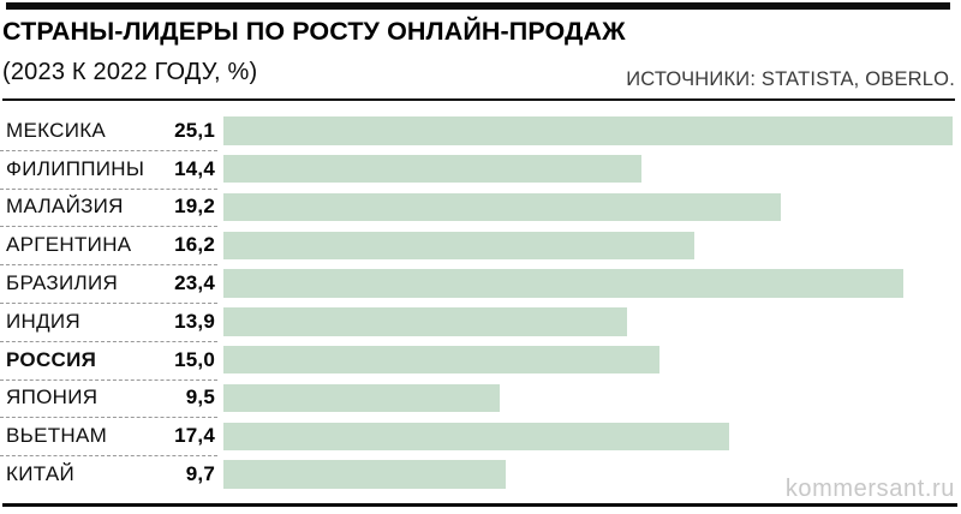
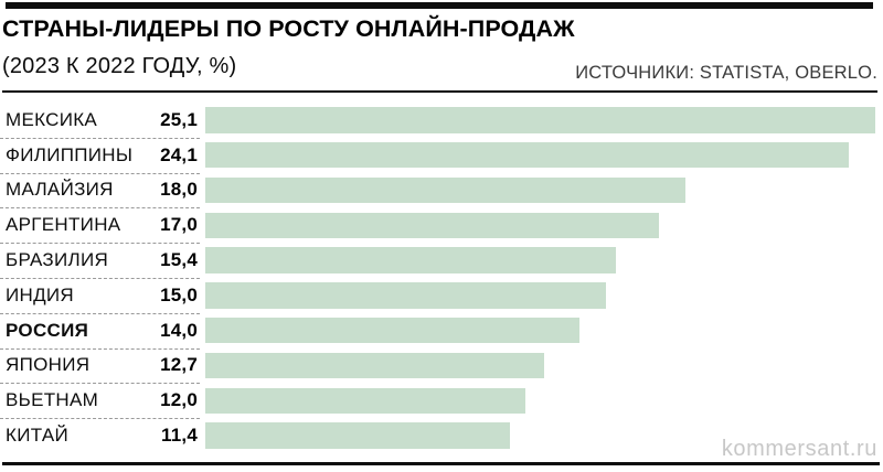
ФИЛИППИНЫ: 14,4 -> 24,1
МАЛАЙЗИЯ: 19,2 -> 18,0
АРГЕНТИНА: 16,2 -> 17,0
БРАЗИЛИЯ: 23,4 -> 15,4
ИНДИЯ: 13,9 -> 15,0
РОССИЯ: 15,0 -> 14,0
ЯПОНИЯ: 9,5 -> 12,7
ВЬЕТНАМ: 17,4 -> 12,0
КИТАЙ: 9,7 -> 11,4
